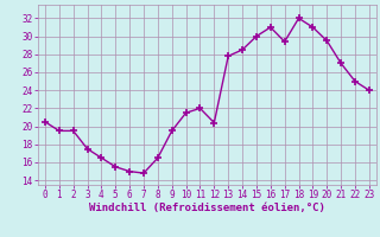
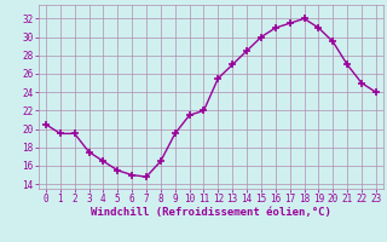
12: 20.4 -> 25.5
13: 27.8 -> 27.0
17: 29.4 -> 31.5
